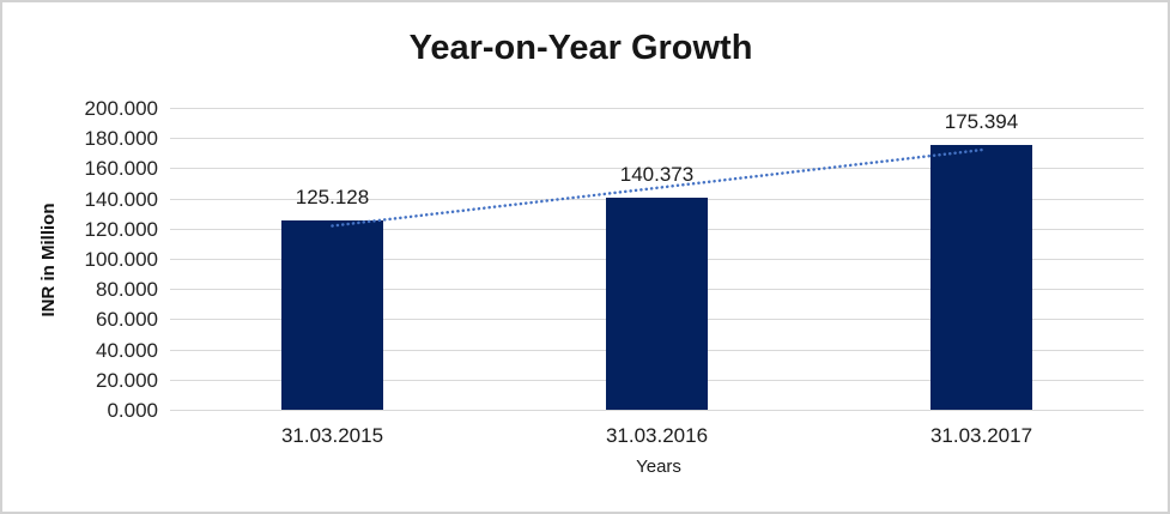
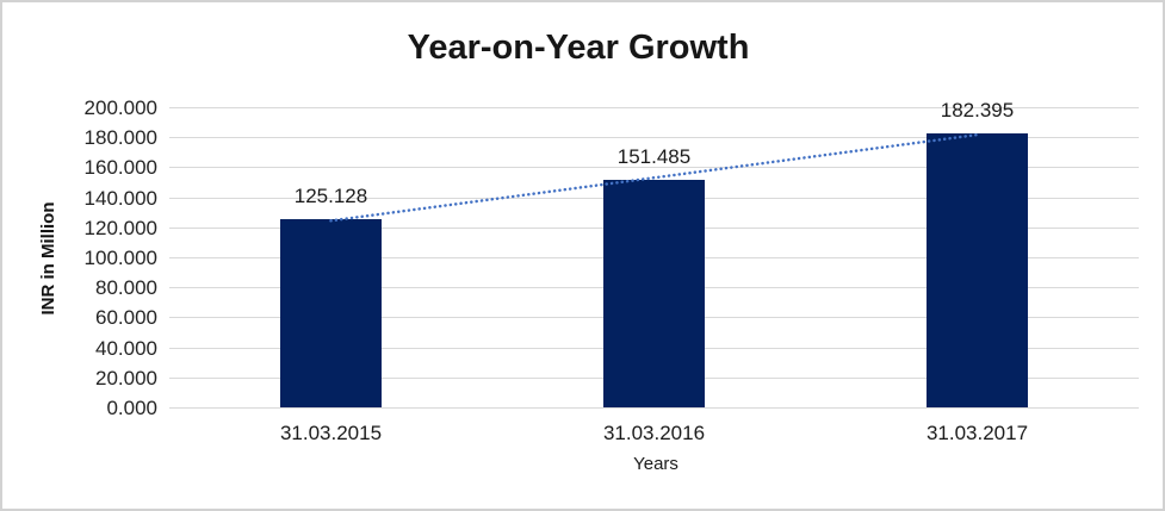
31.03.2016: 140.373 -> 151.485
31.03.2017: 175.394 -> 182.395
